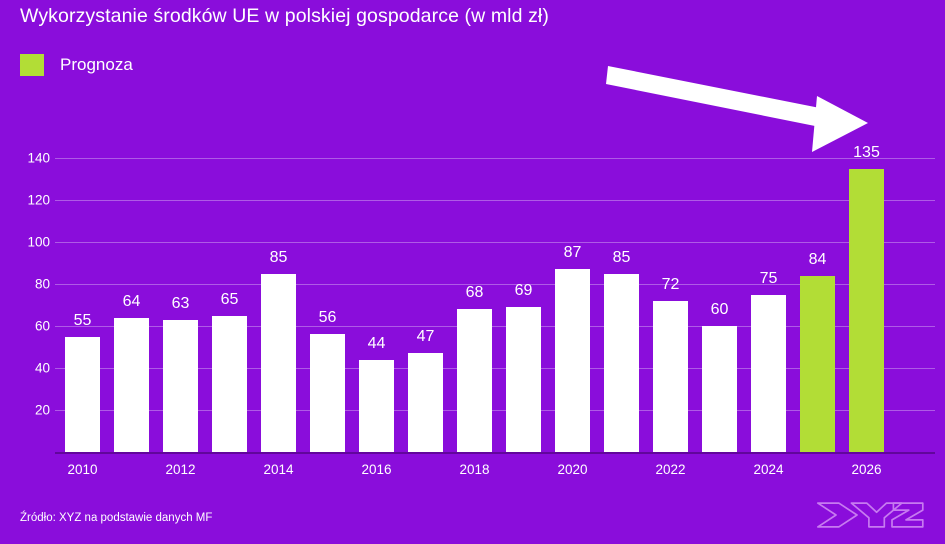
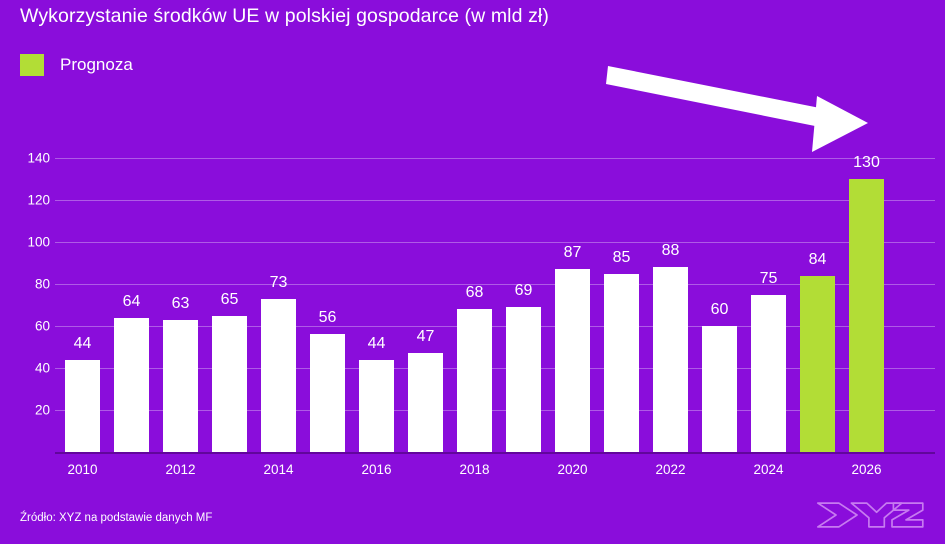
2010: 55 -> 44
2014: 85 -> 73
2022: 72 -> 88
2026: 135 -> 130
